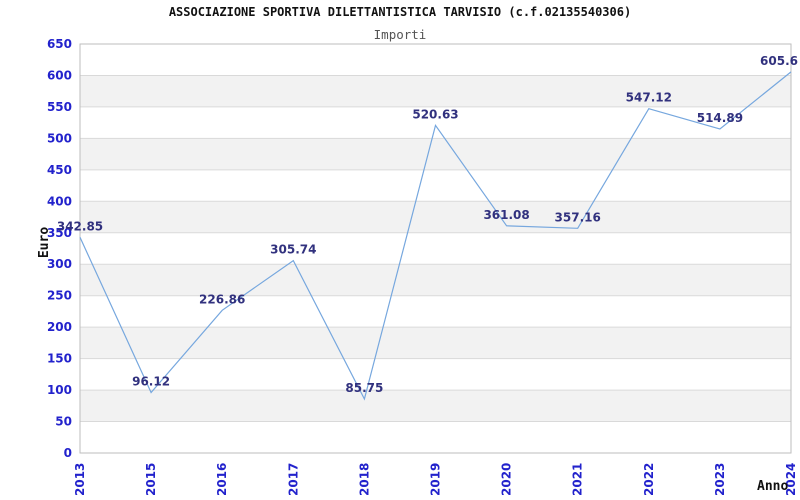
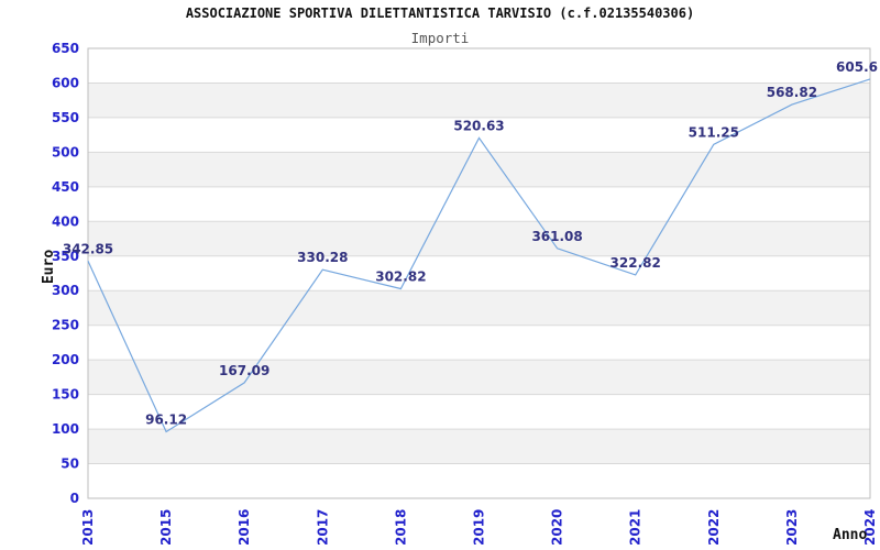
2016: 226.86 -> 167.09
2017: 305.74 -> 330.28
2018: 85.75 -> 302.82
2021: 357.16 -> 322.82
2022: 547.12 -> 511.25
2023: 514.89 -> 568.82
